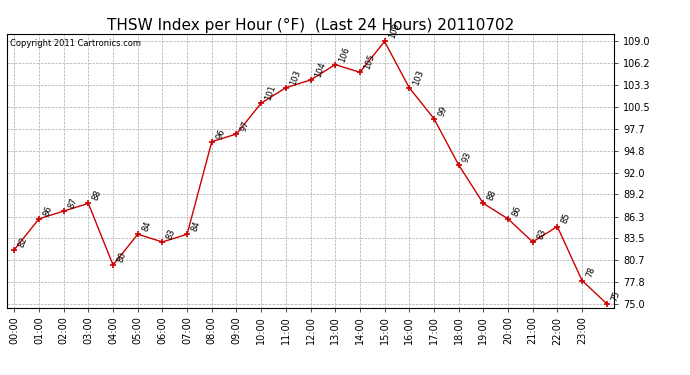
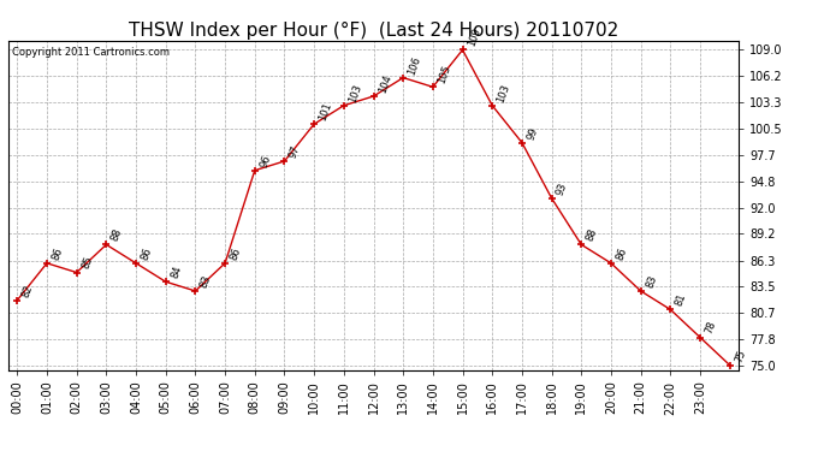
02:00: 87 -> 85
04:00: 80 -> 86
07:00: 84 -> 86
22:00: 85 -> 81
